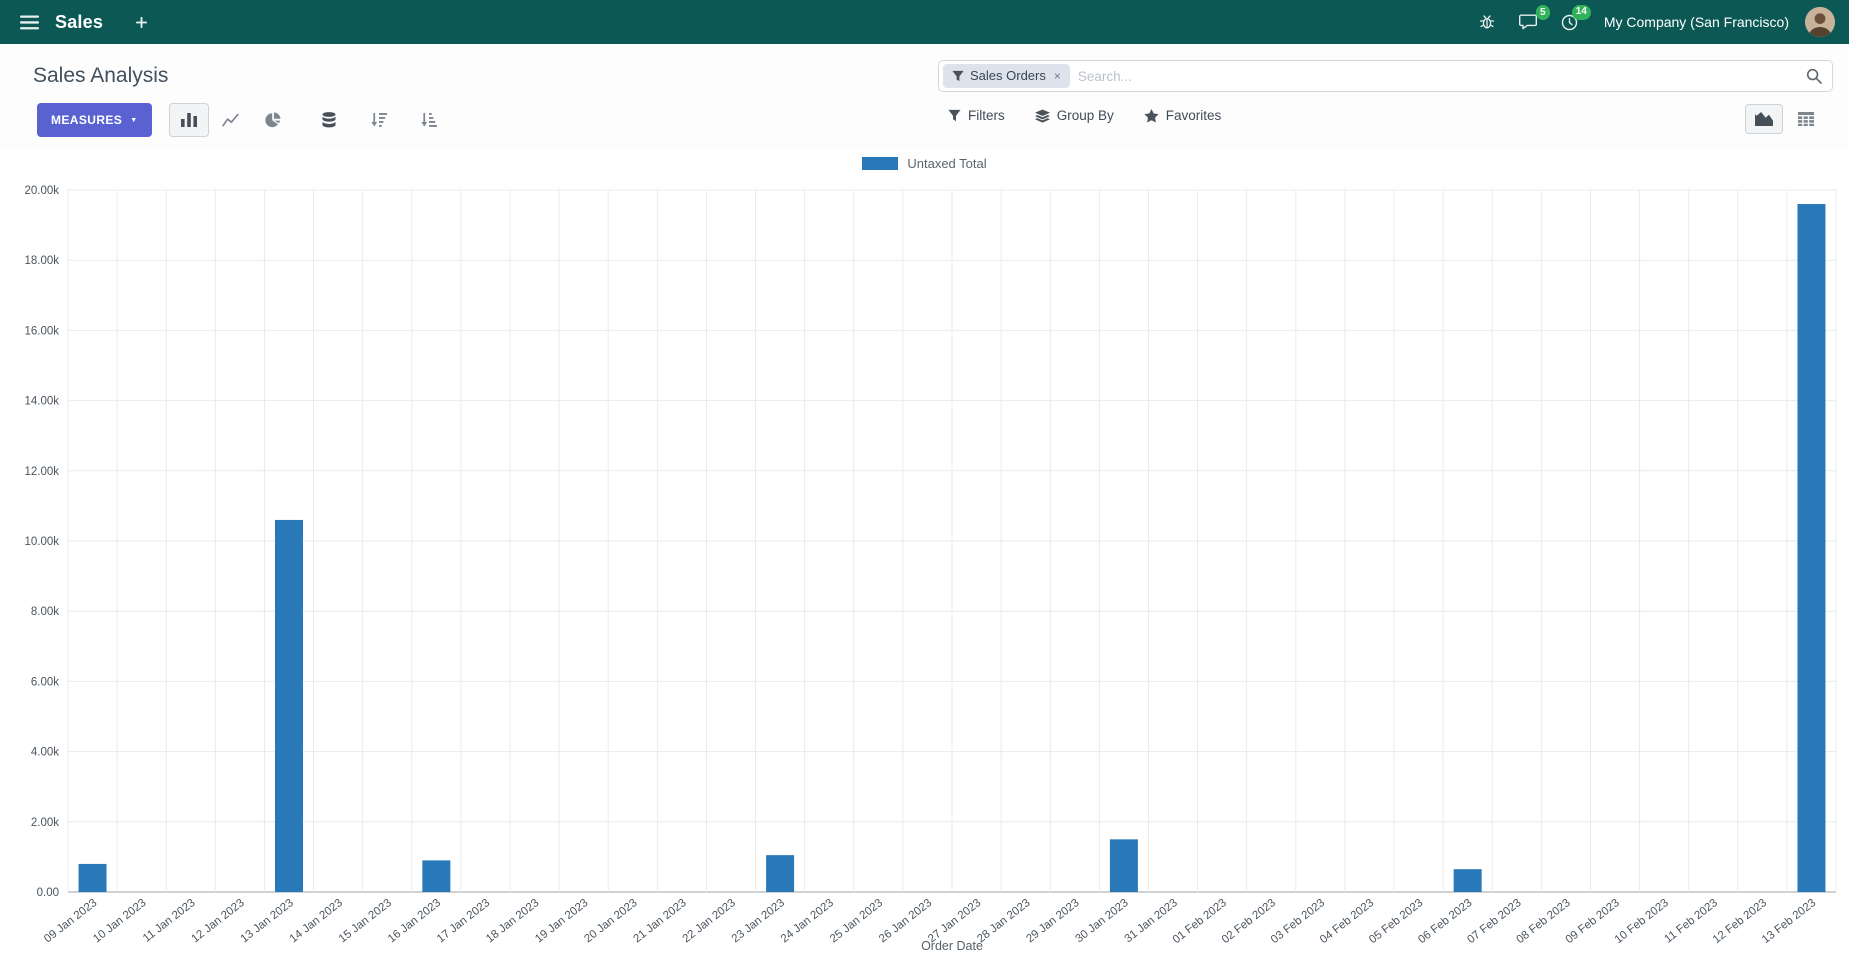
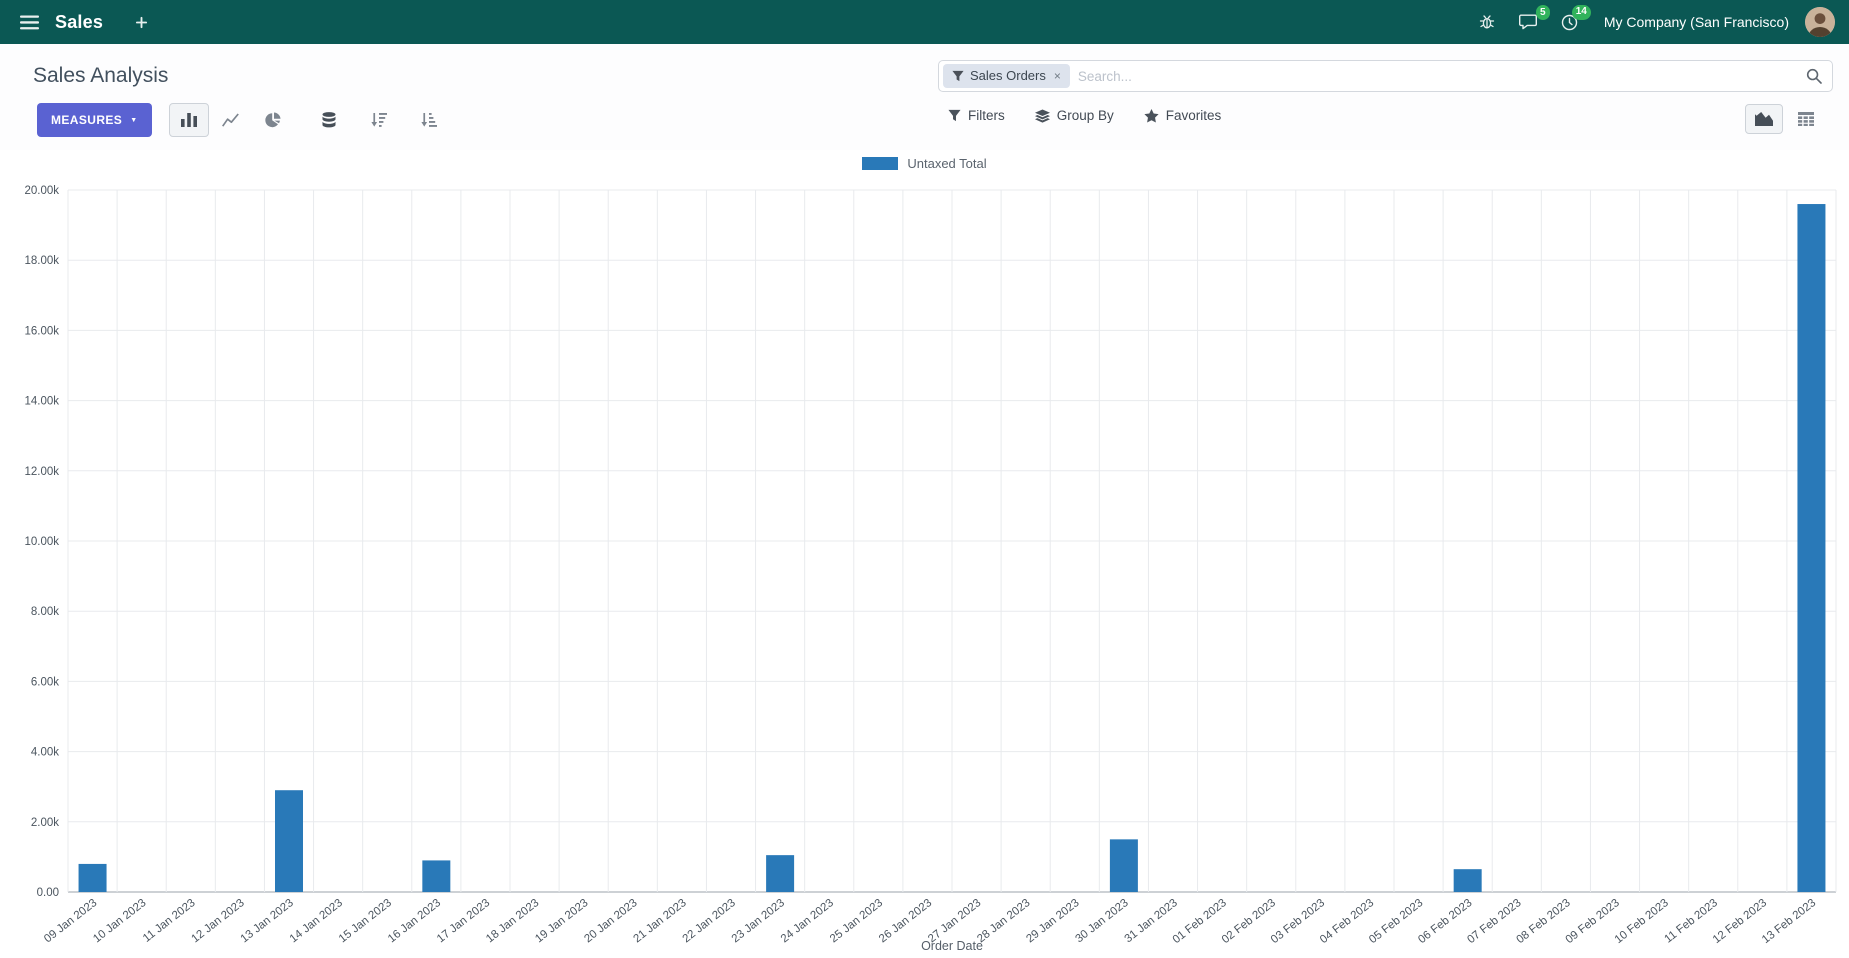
13 Jan 2023: 10.6k -> 2.9k
